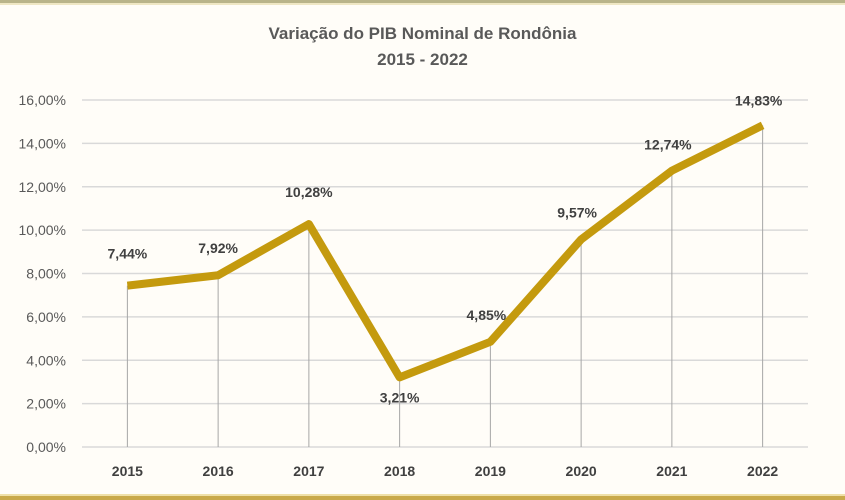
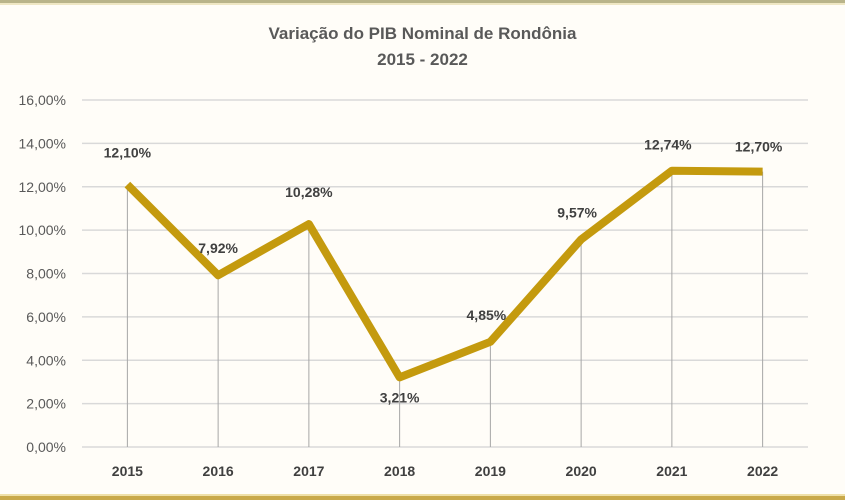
2015: 7,44% -> 12,10%
2022: 14,83% -> 12,70%
